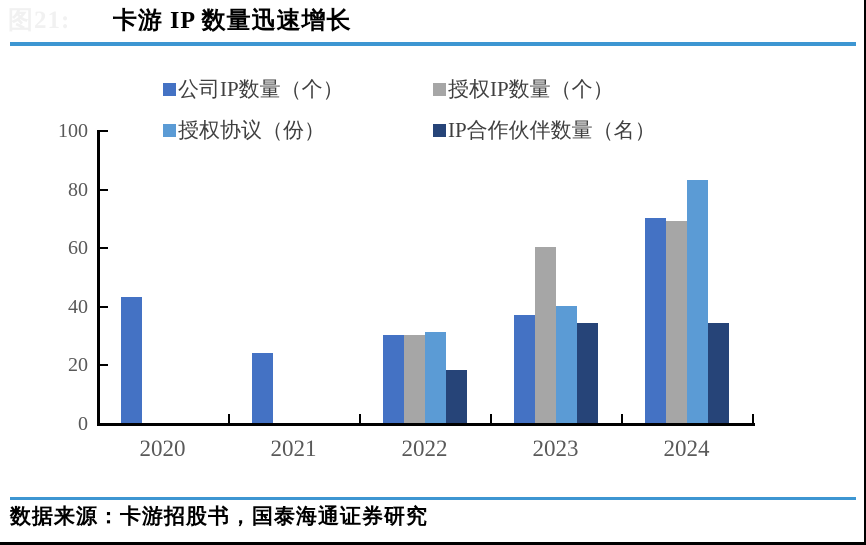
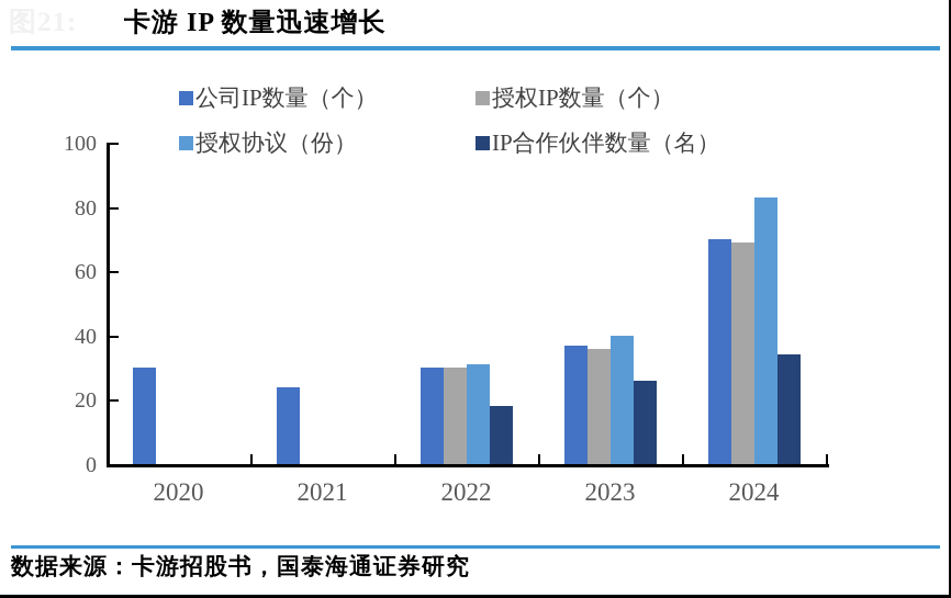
公司IP数量（个）/2020: 43 -> 30
授权IP数量（个）/2023: 60 -> 36
IP合作伙伴数量（名）/2023: 34 -> 26
